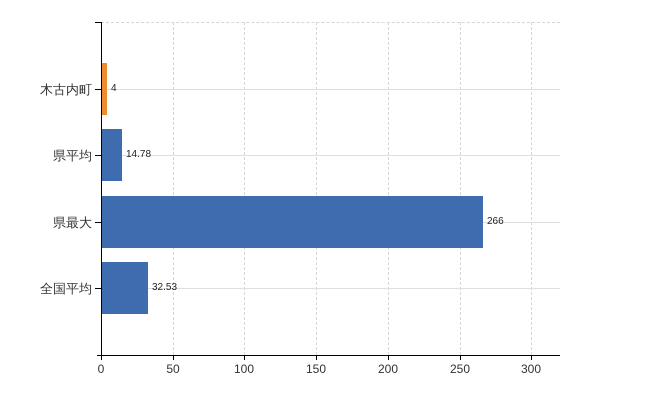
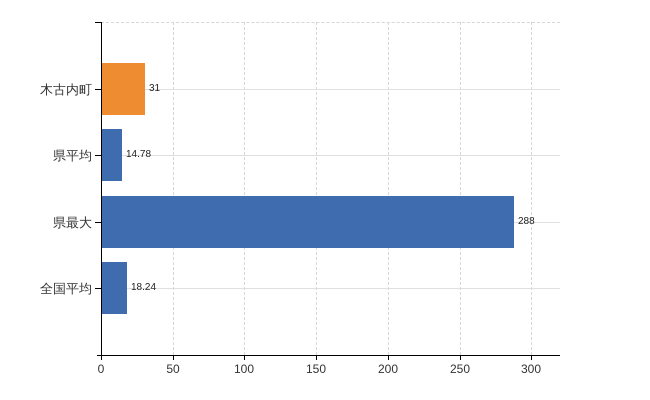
木古内町: 4 -> 31
県最大: 266 -> 288
全国平均: 32.53 -> 18.24
